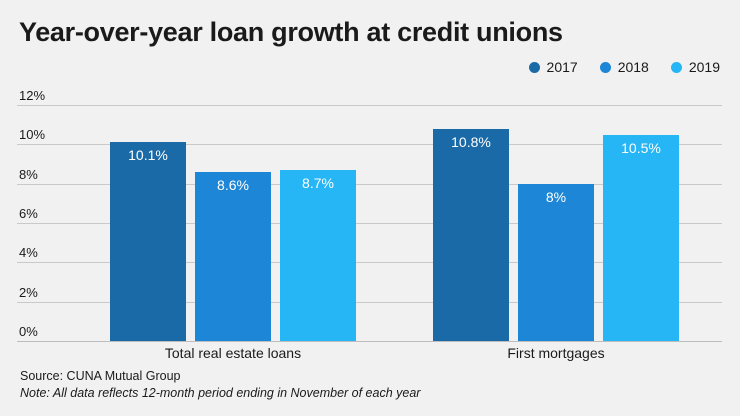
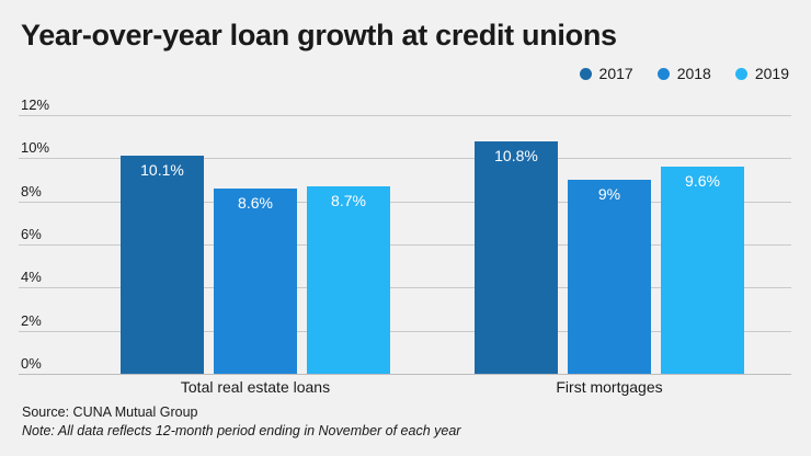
2018/First mortgages: 8% -> 9%
2019/First mortgages: 10.5% -> 9.6%
